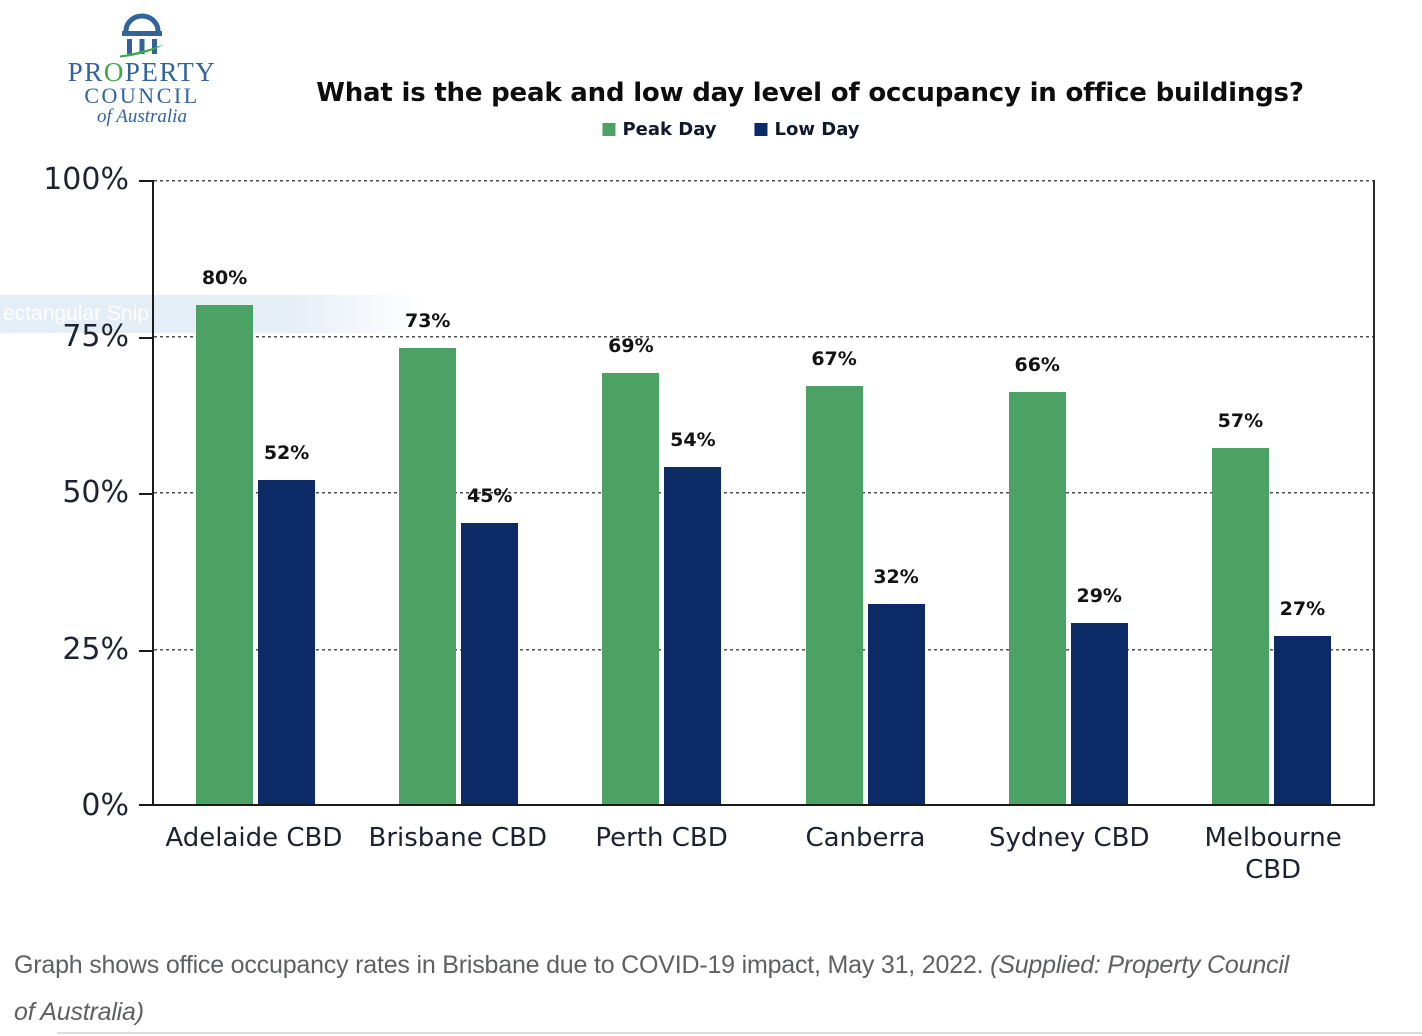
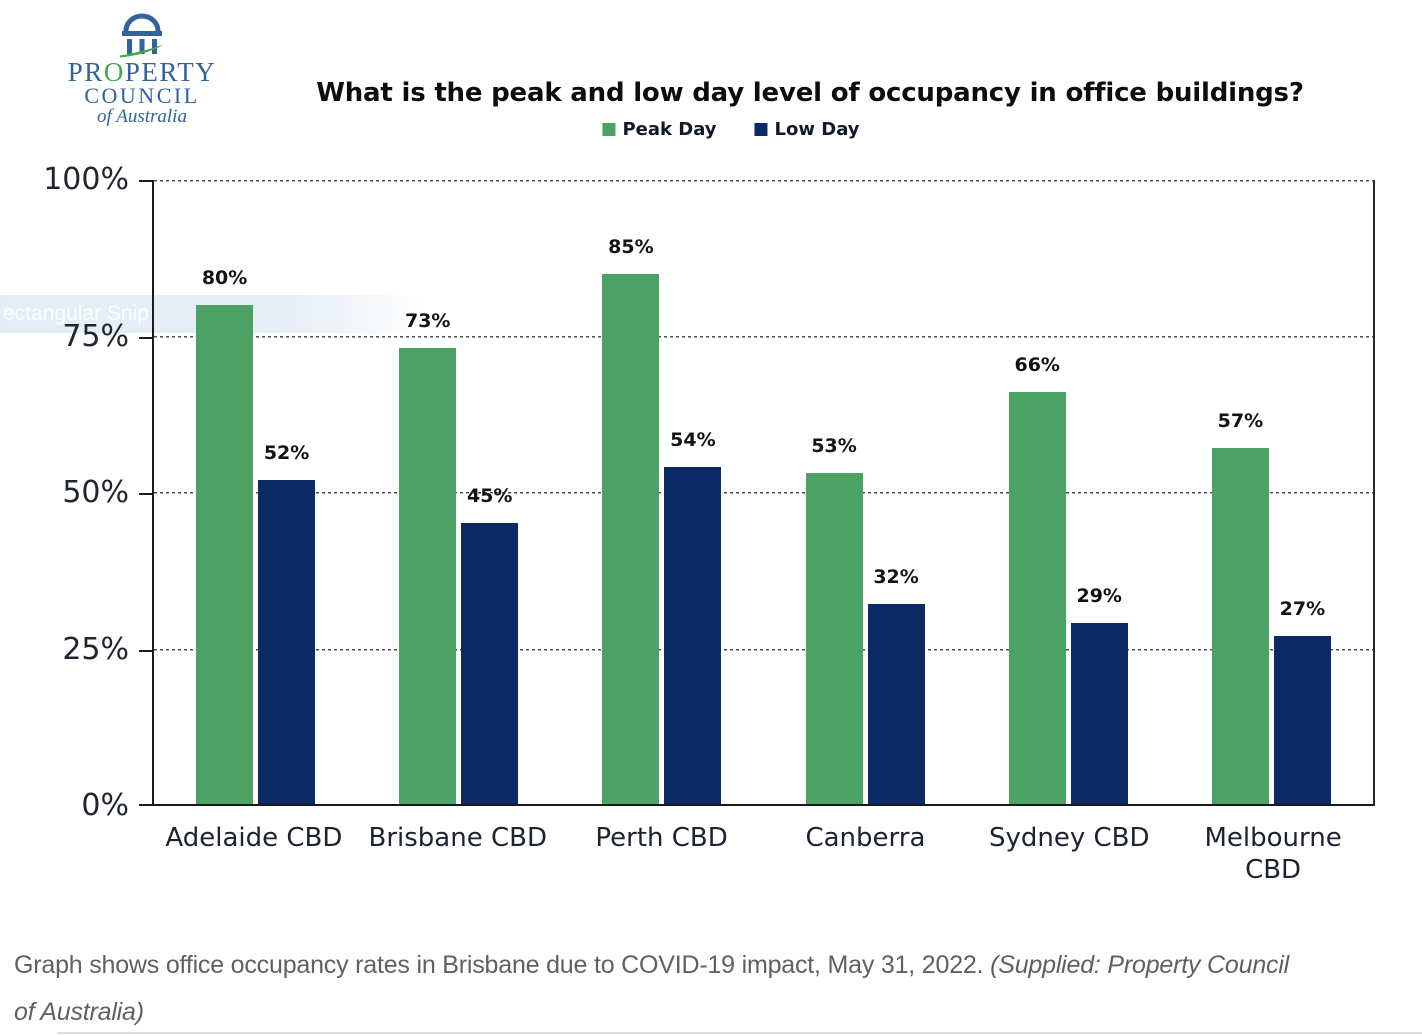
Peak Day/Perth CBD: 69% -> 85%
Peak Day/Canberra: 67% -> 53%
